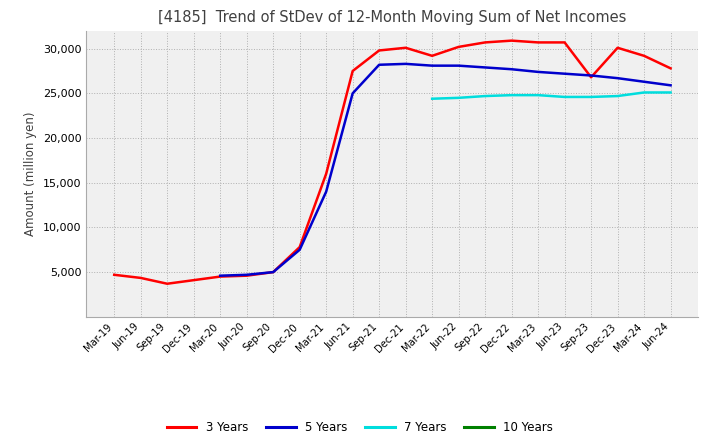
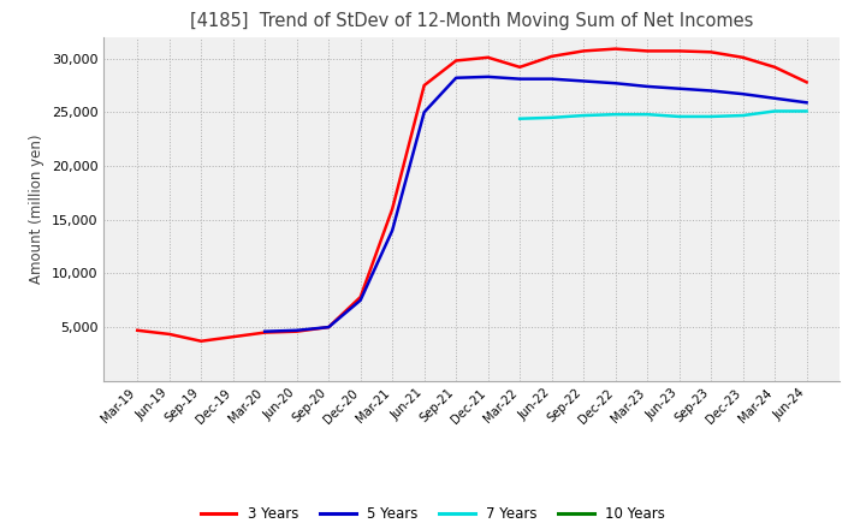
3 Years/Sep-23: 26,800 -> 30,600
